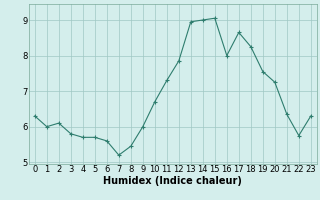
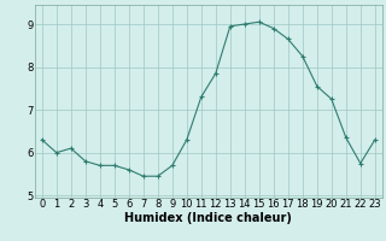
7: 5.20 -> 5.45
9: 6.00 -> 5.70
10: 6.70 -> 6.30
16: 8.00 -> 8.90
